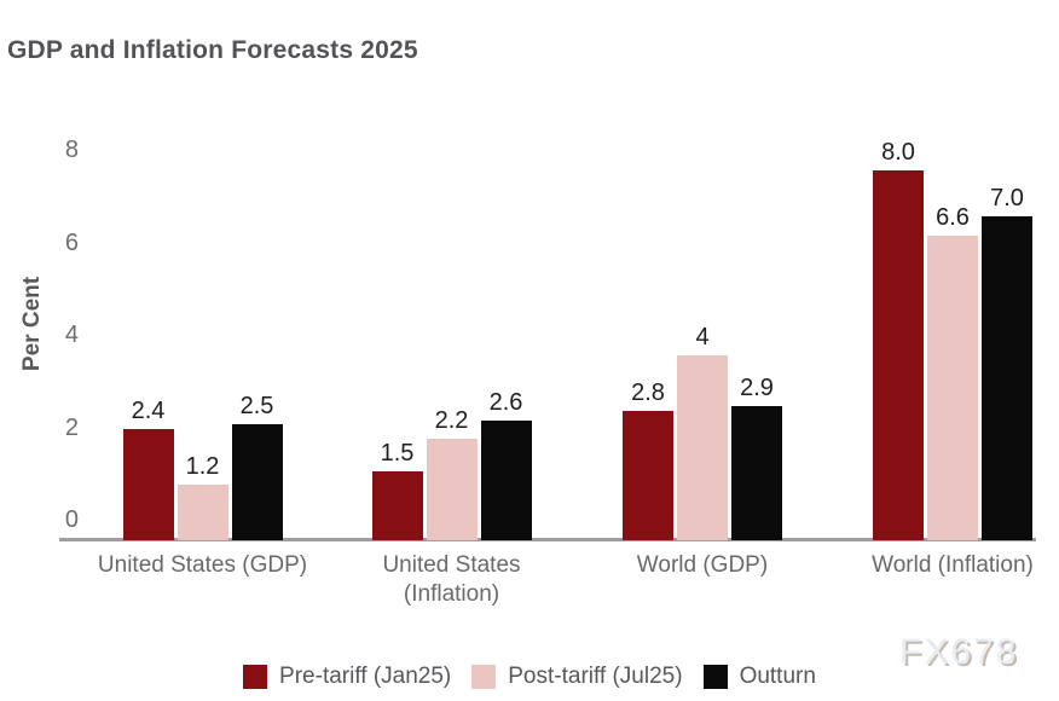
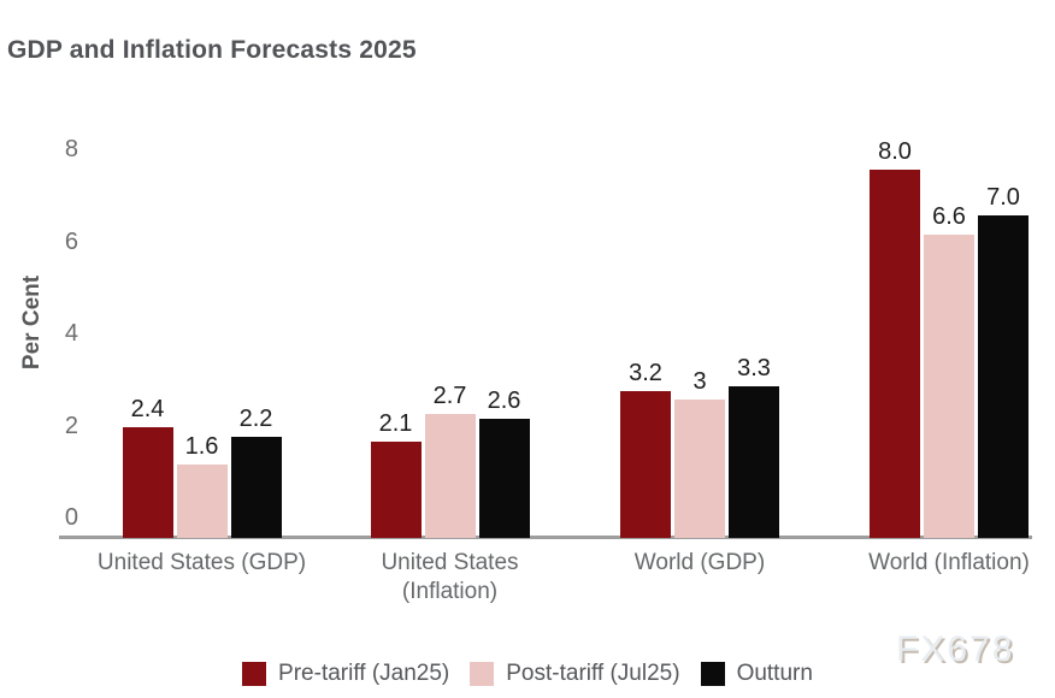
Post-tariff (Jul25)/United States (GDP): 1.2 -> 1.6
Outturn/United States (GDP): 2.5 -> 2.2
Pre-tariff (Jan25)/United States (Inflation): 1.5 -> 2.1
Post-tariff (Jul25)/United States (Inflation): 2.2 -> 2.7
Pre-tariff (Jan25)/World (GDP): 2.8 -> 3.2
Post-tariff (Jul25)/World (GDP): 4 -> 3
Outturn/World (GDP): 2.9 -> 3.3
